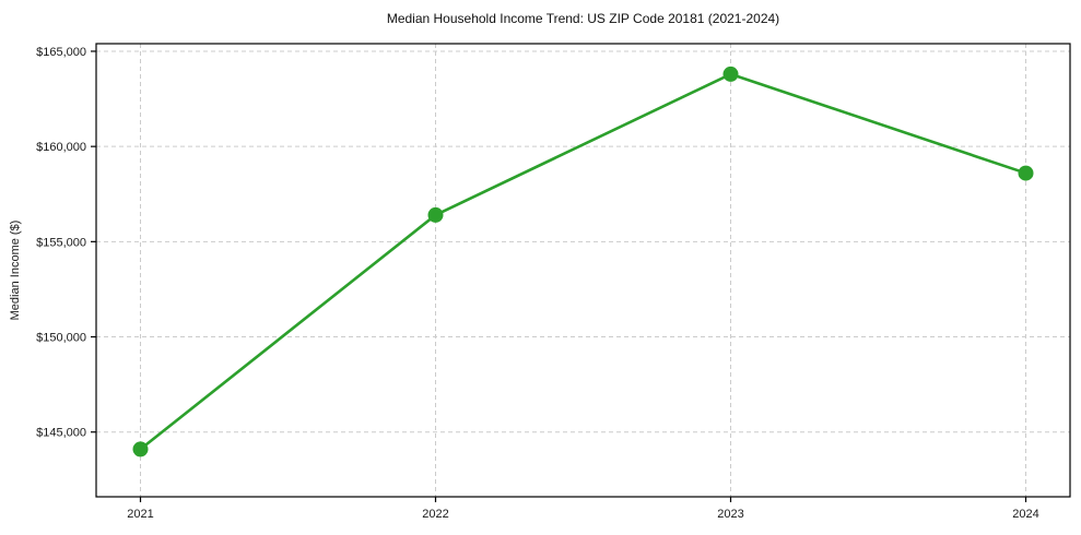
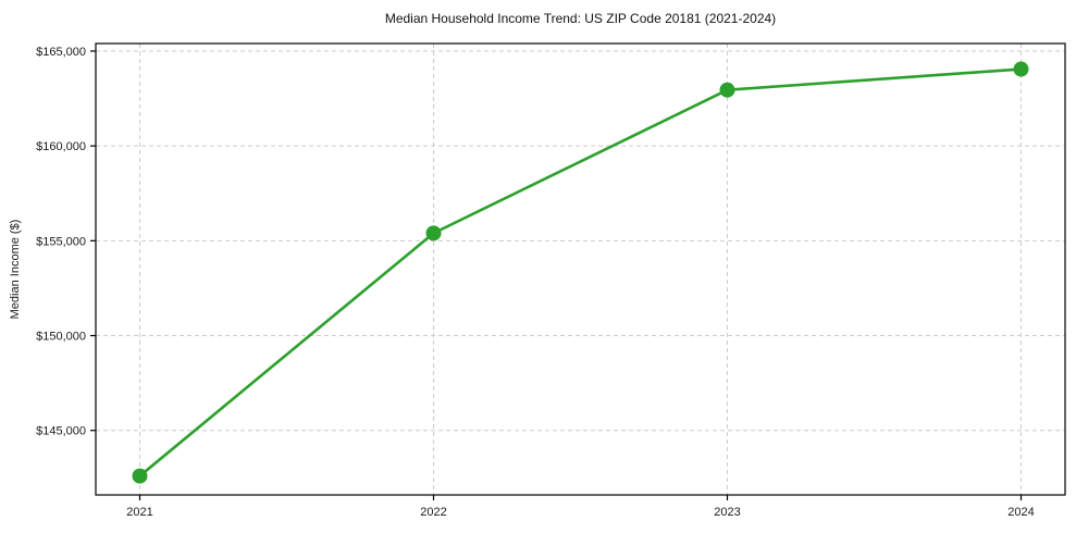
2021: $144100 -> $142600
2022: $156400 -> $155400
2023: $163800 -> $163000
2024: $158600 -> $164000
